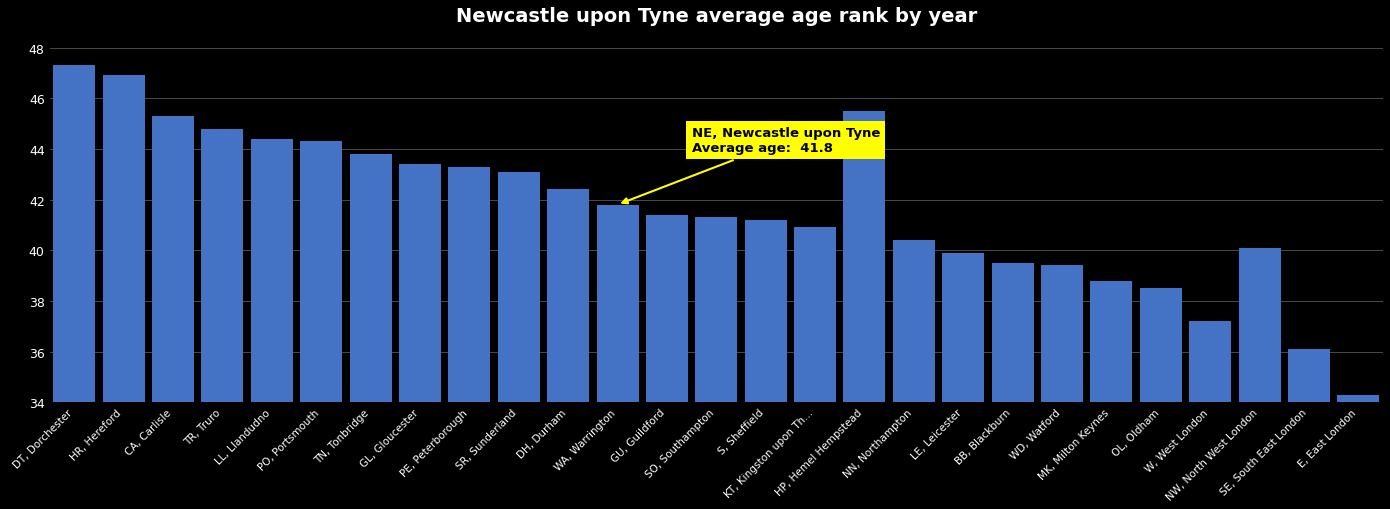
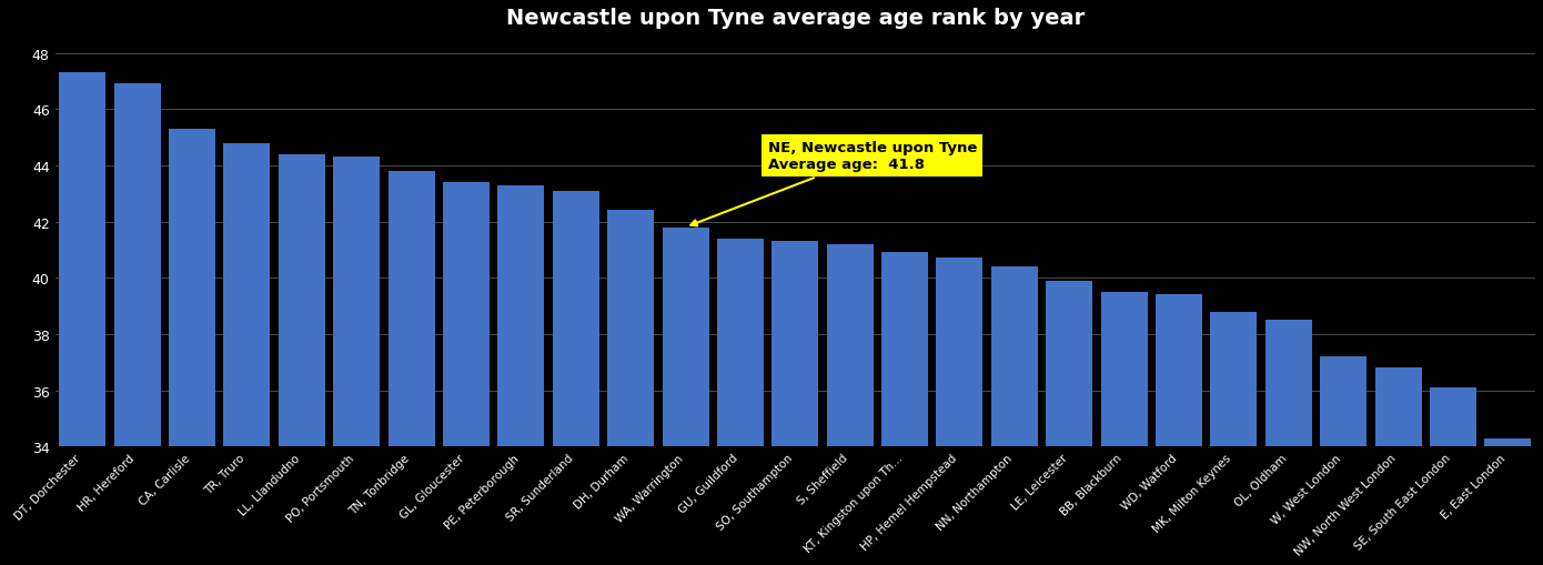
HP, Hemel Hempstead: 45.5 -> 40.7
NW, North West London: 40.1 -> 36.8
